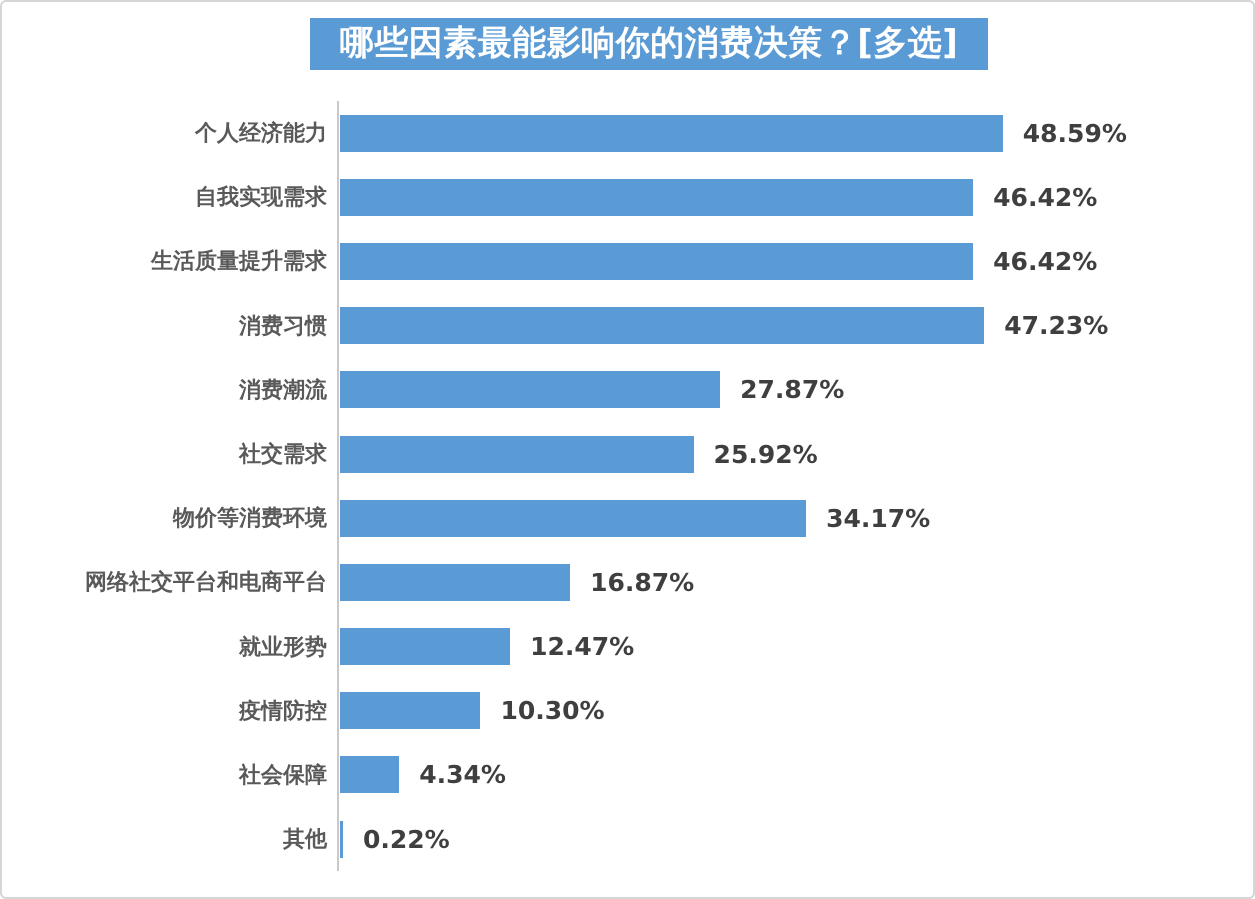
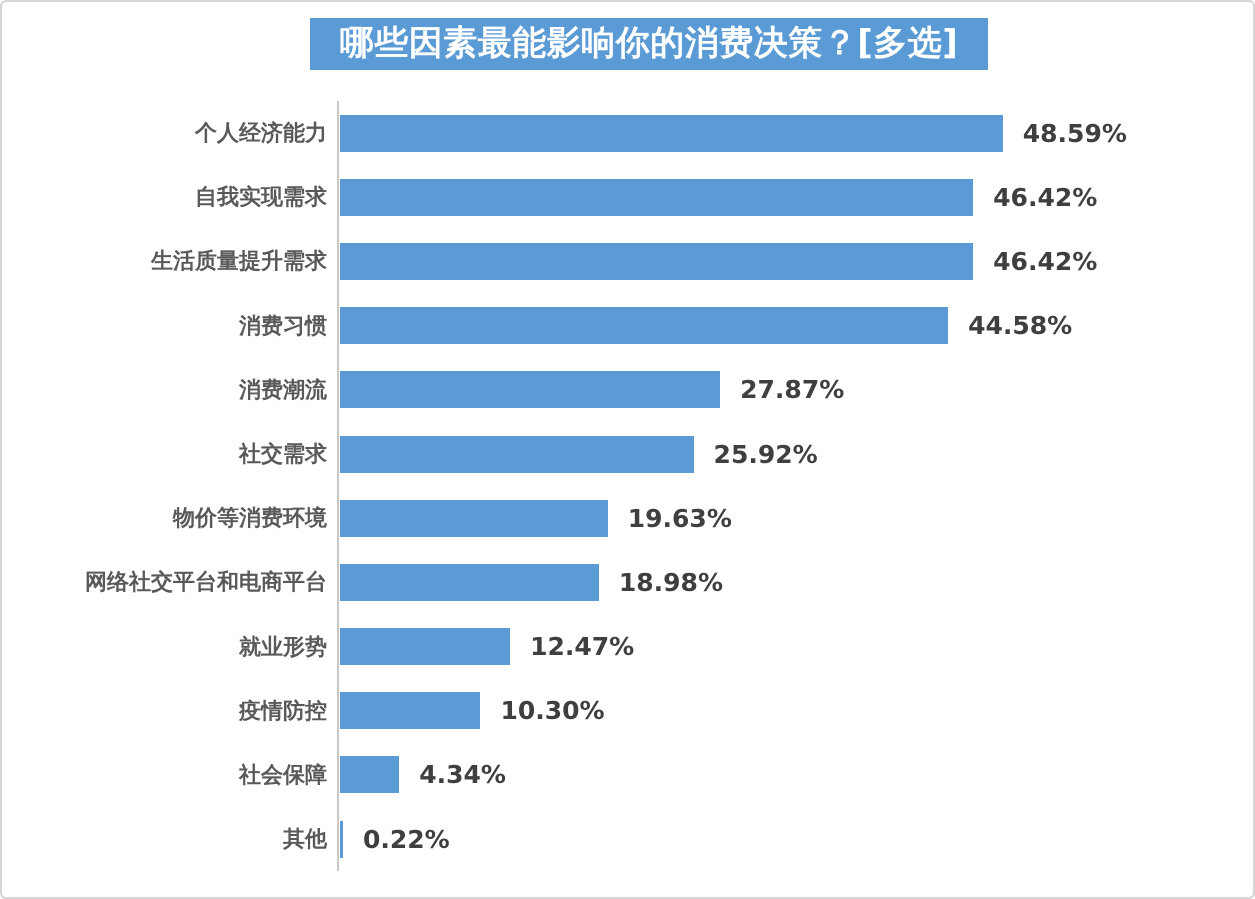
消费习惯: 47.23% -> 44.58%
物价等消费环境: 34.17% -> 19.63%
网络社交平台和电商平台: 16.87% -> 18.98%
